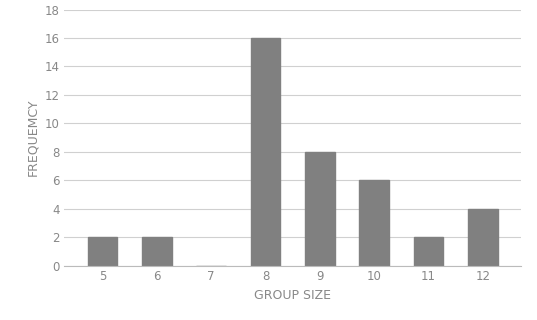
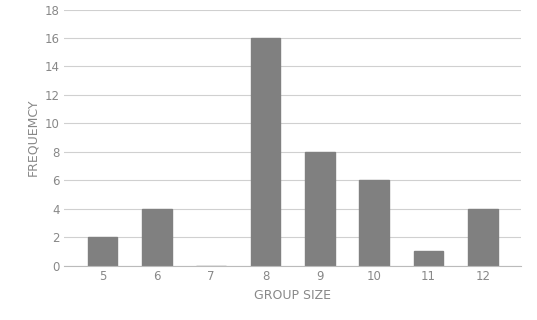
6: 2 -> 4
11: 2 -> 1
